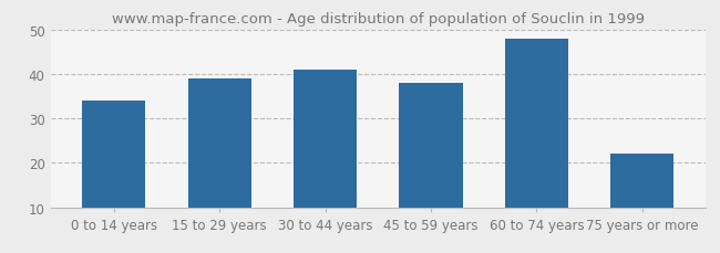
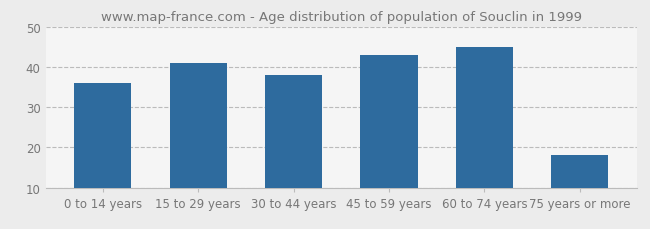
0 to 14 years: 34 -> 36
15 to 29 years: 39 -> 41
30 to 44 years: 41 -> 38
45 to 59 years: 38 -> 43
60 to 74 years: 48 -> 45
75 years or more: 22 -> 18
